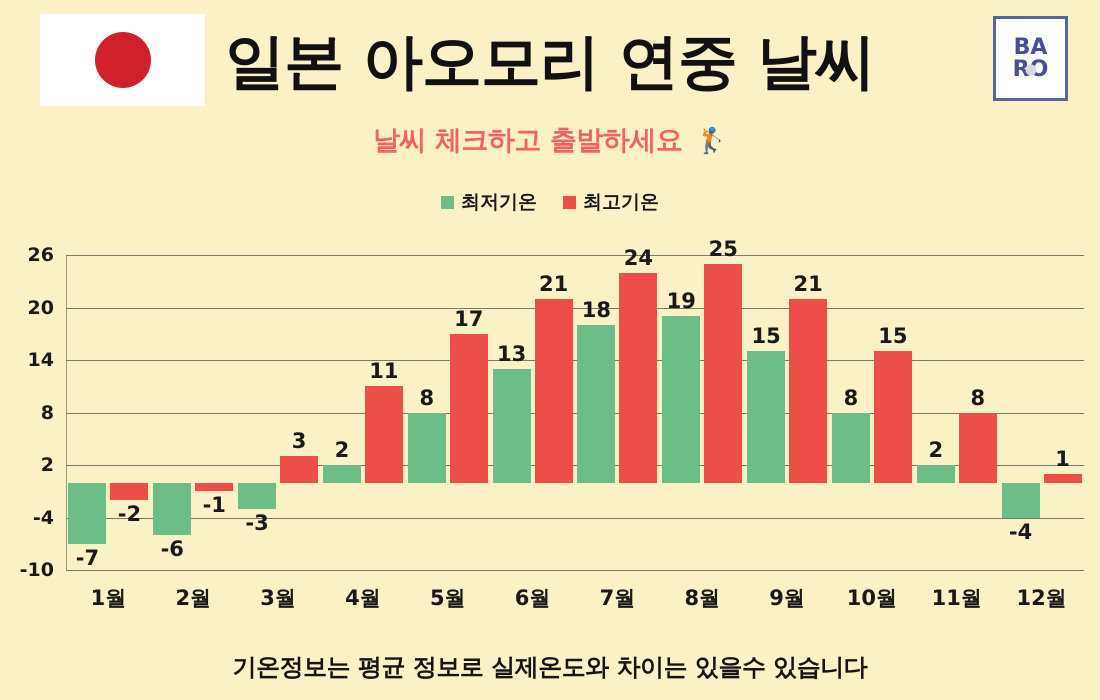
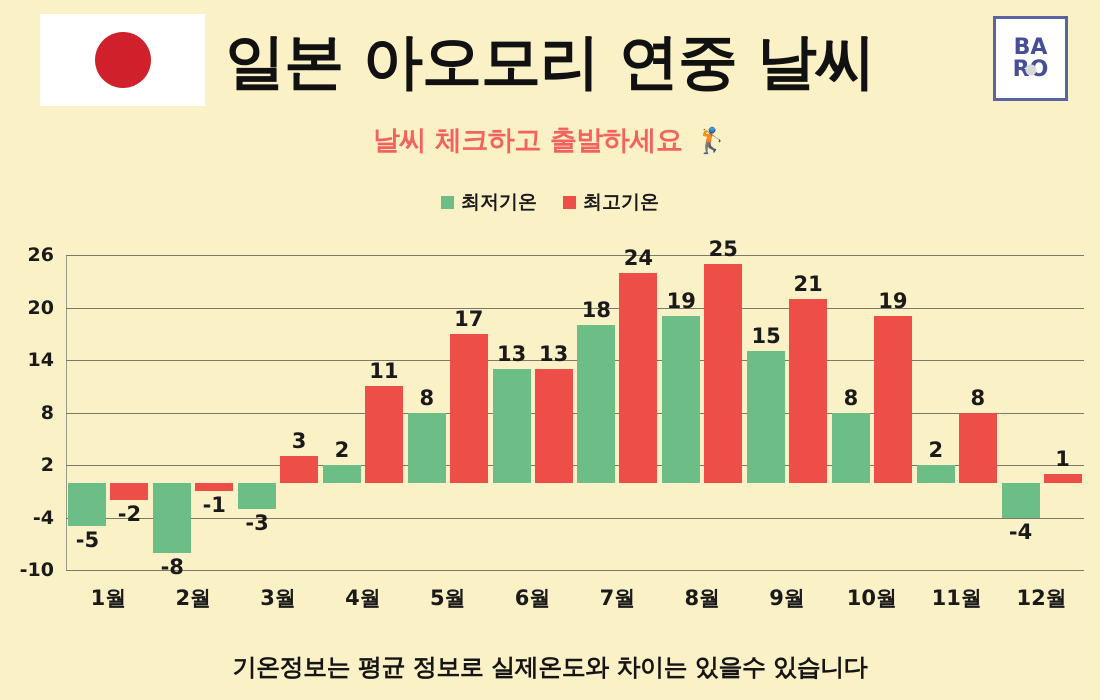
최저기온/1월: -7 -> -5
최저기온/2월: -6 -> -8
최고기온/6월: 21 -> 13
최고기온/10월: 15 -> 19
